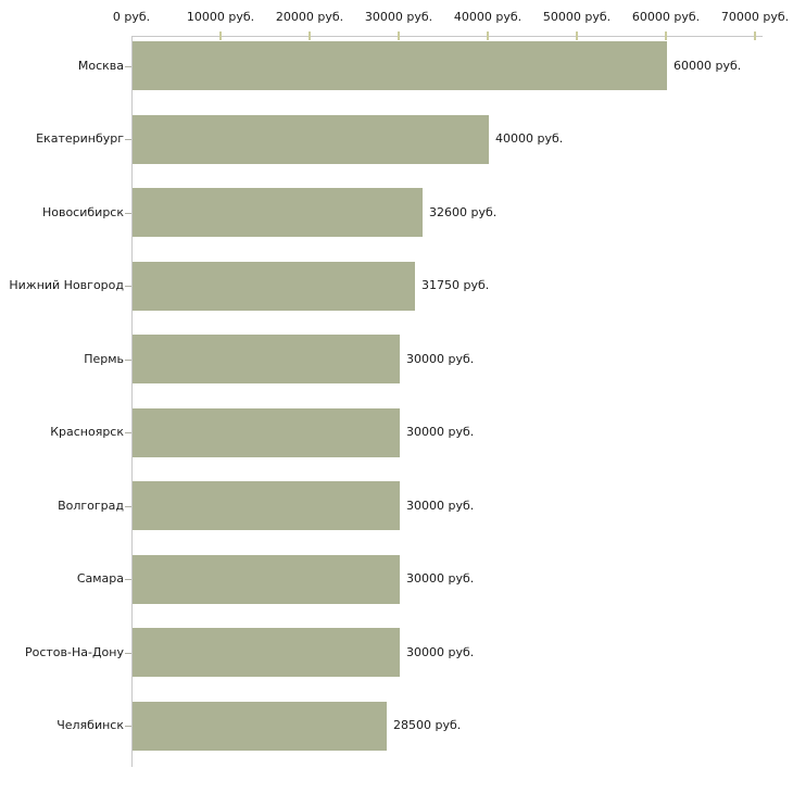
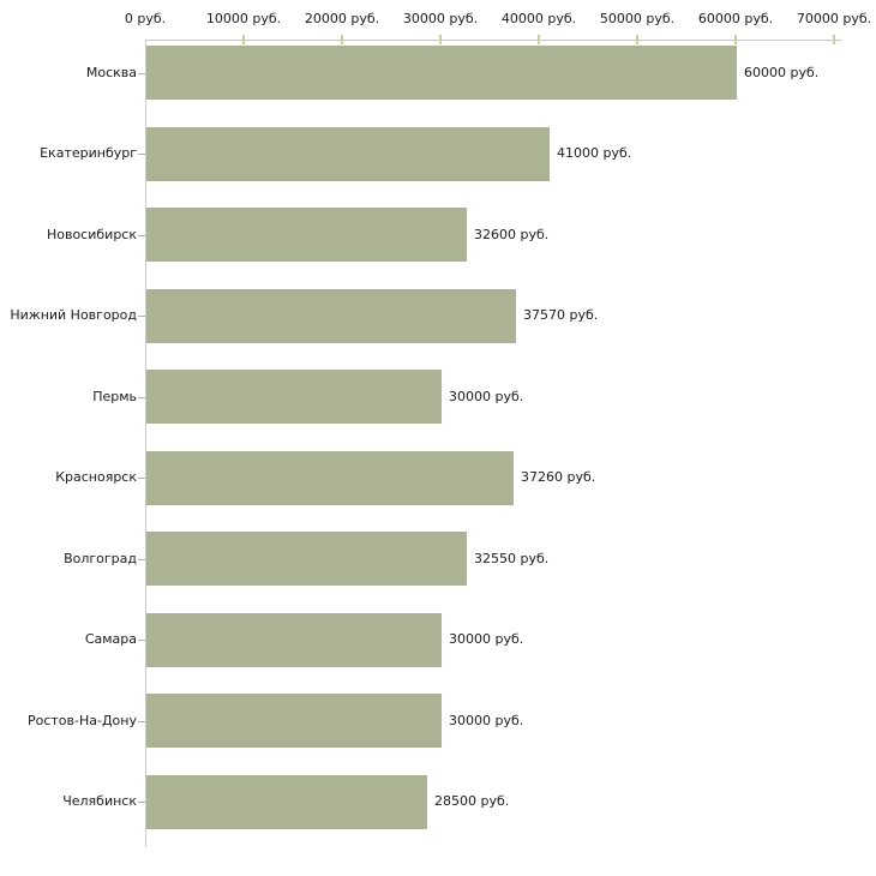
Екатеринбург: 40000 -> 41000
Нижний Новгород: 31750 -> 37570
Красноярск: 30000 -> 37260
Волгоград: 30000 -> 32550
